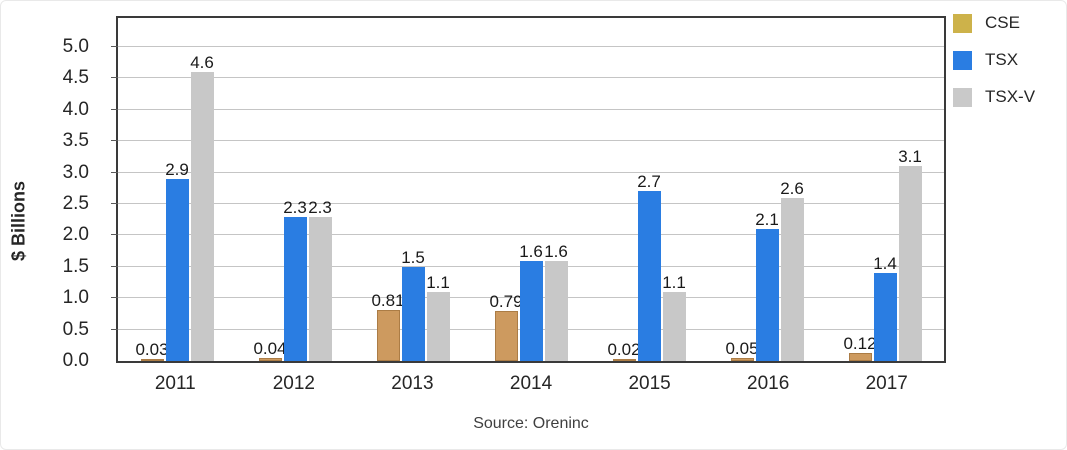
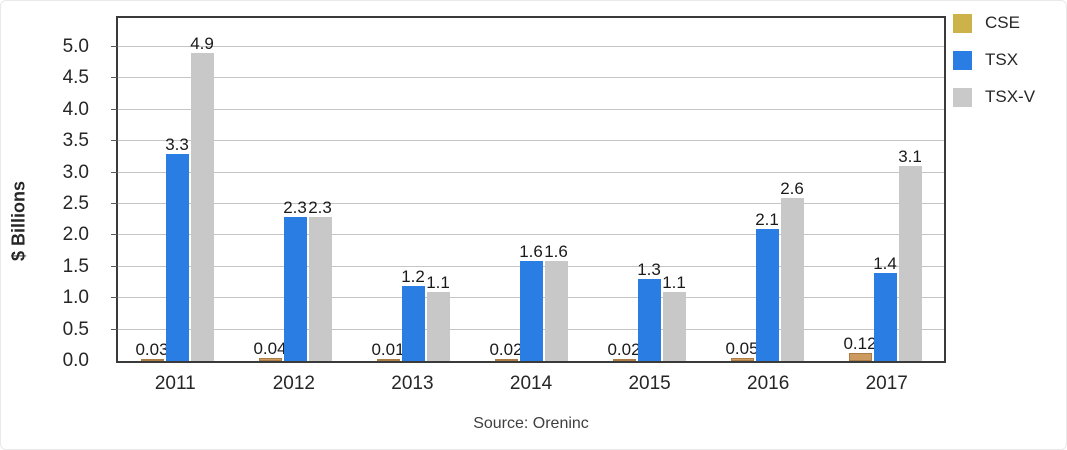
TSX/2011: 2.9 -> 3.3
TSX-V/2011: 4.6 -> 4.9
CSE/2013: 0.81 -> 0.01
TSX/2013: 1.5 -> 1.2
CSE/2014: 0.79 -> 0.02
TSX/2015: 2.7 -> 1.3
